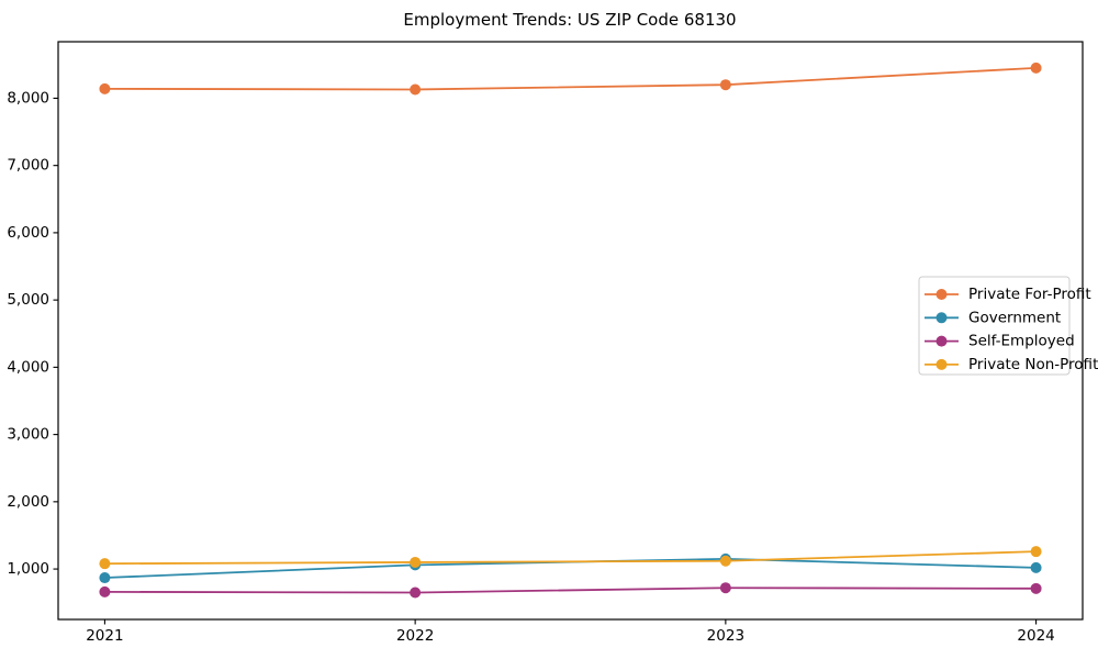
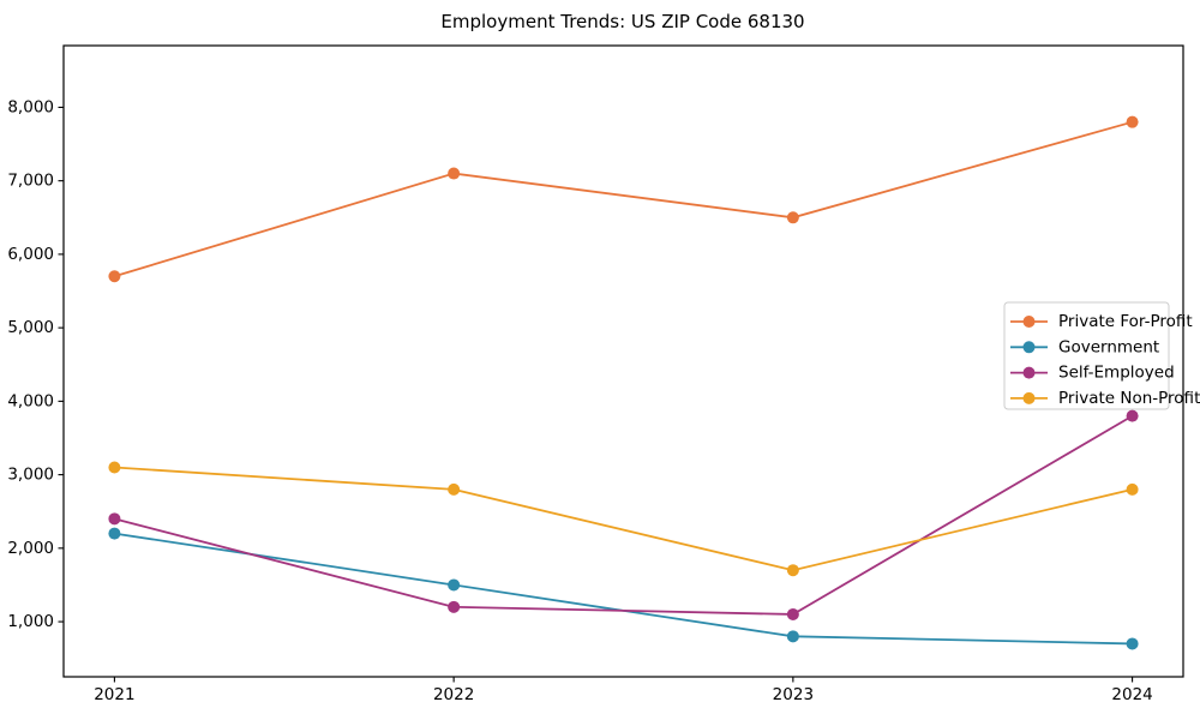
Private For-Profit/2021: 8100 -> 5700
Government/2021: 900 -> 2200
Self-Employed/2021: 700 -> 2400
Private Non-Profit/2021: 1100 -> 3100
Private For-Profit/2022: 8100 -> 7100
Government/2022: 1100 -> 1500
Self-Employed/2022: 600 -> 1200
Private Non-Profit/2022: 1100 -> 2800
Private For-Profit/2023: 8200 -> 6500
Government/2023: 1200 -> 800
Self-Employed/2023: 700 -> 1100
Private Non-Profit/2023: 1100 -> 1700
Private For-Profit/2024: 8400 -> 7800
Government/2024: 1000 -> 700
Self-Employed/2024: 700 -> 3800
Private Non-Profit/2024: 1300 -> 2800
